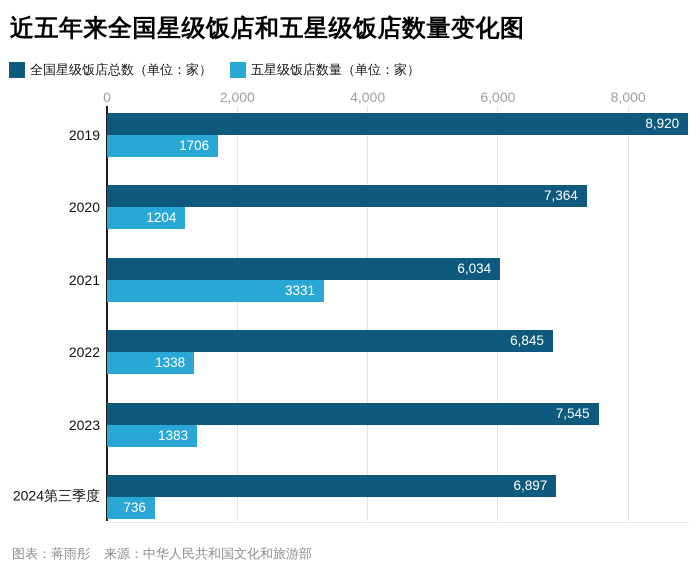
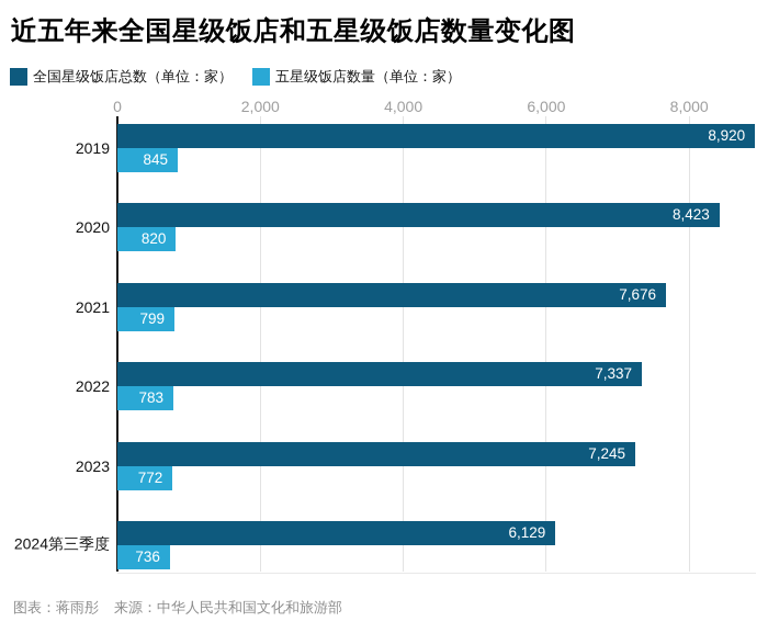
五星级饭店数量（单位：家）/2019: 1706 -> 845
全国星级饭店总数（单位：家）/2020: 7,364 -> 8,423
五星级饭店数量（单位：家）/2020: 1204 -> 820
全国星级饭店总数（单位：家）/2021: 6,034 -> 7,676
五星级饭店数量（单位：家）/2021: 3331 -> 799
全国星级饭店总数（单位：家）/2022: 6,845 -> 7,337
五星级饭店数量（单位：家）/2022: 1338 -> 783
全国星级饭店总数（单位：家）/2023: 7,545 -> 7,245
五星级饭店数量（单位：家）/2023: 1383 -> 772
全国星级饭店总数（单位：家）/2024第三季度: 6,897 -> 6,129
